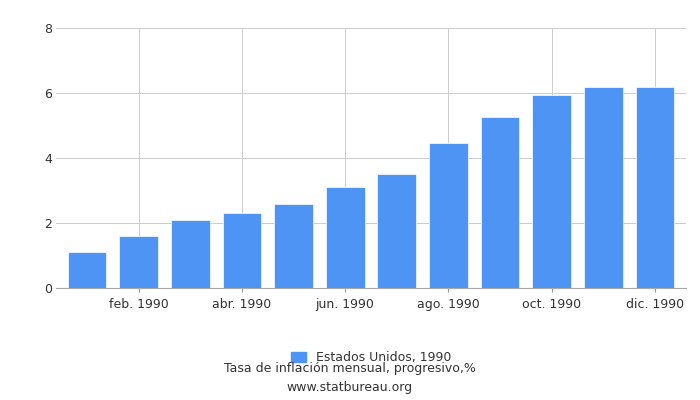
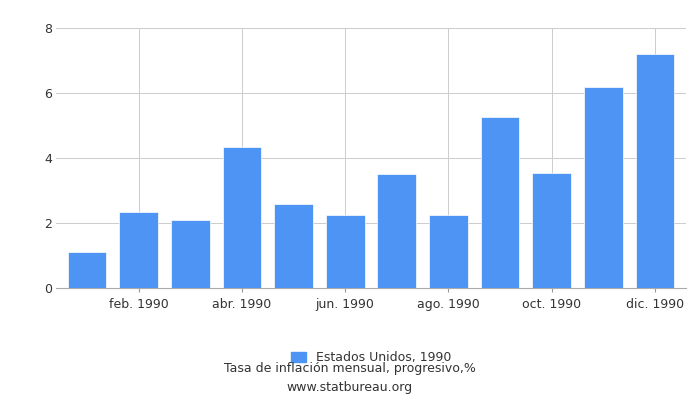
feb. 1990: 1.60 -> 2.35
abr. 1990: 2.30 -> 4.35
jun. 1990: 3.10 -> 2.25
ago. 1990: 4.45 -> 2.25
oct. 1990: 5.95 -> 3.55
dic. 1990: 6.20 -> 7.20
